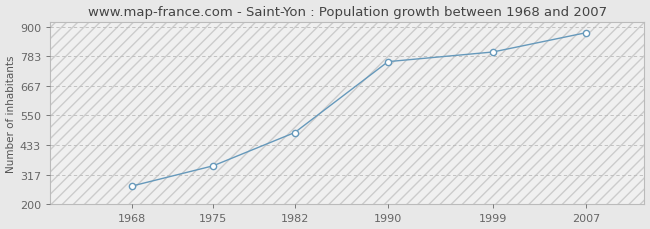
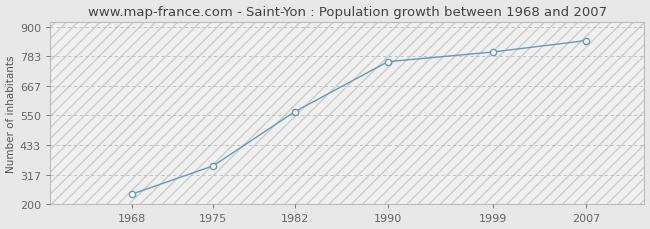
1968: 272 -> 240
1982: 483 -> 565
2007: 876 -> 845
